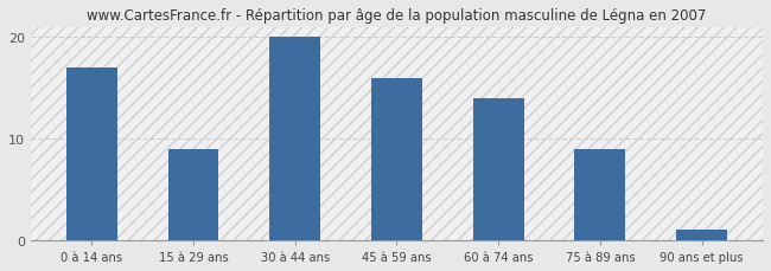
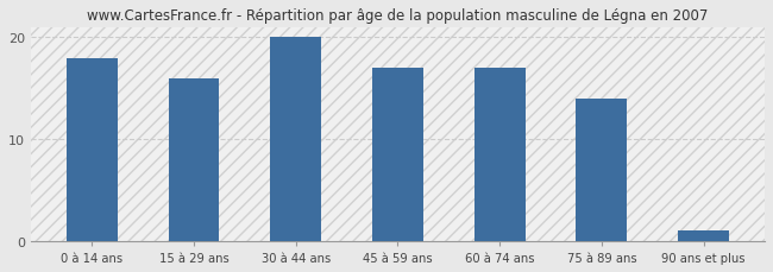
0 à 14 ans: 17 -> 18
15 à 29 ans: 9 -> 16
45 à 59 ans: 16 -> 17
60 à 74 ans: 14 -> 17
75 à 89 ans: 9 -> 14
